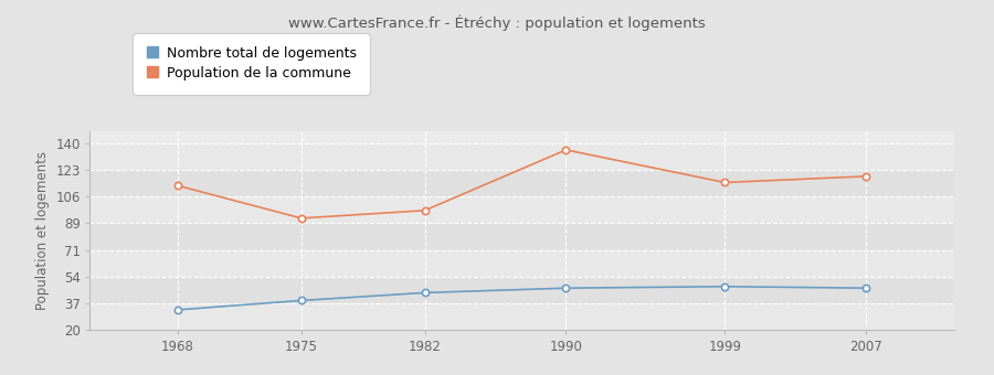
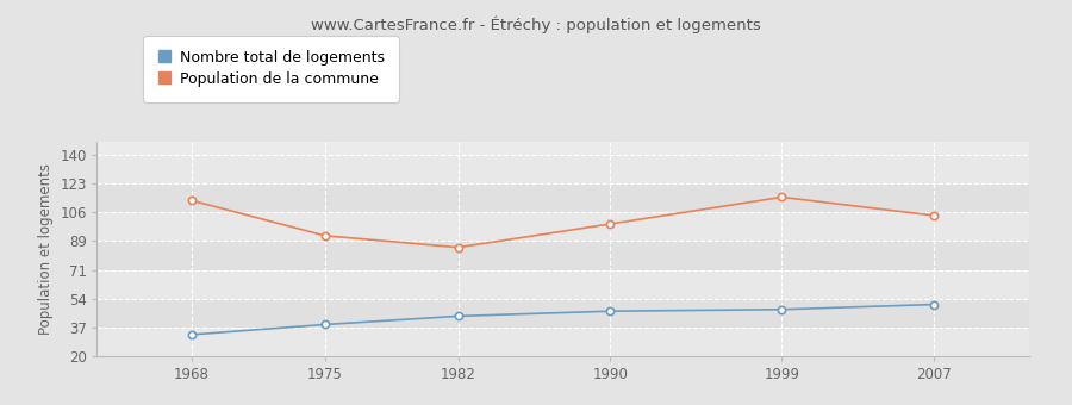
Population de la commune/1982: 97 -> 85
Population de la commune/1990: 136 -> 99
Nombre total de logements/2007: 47 -> 51
Population de la commune/2007: 119 -> 104
